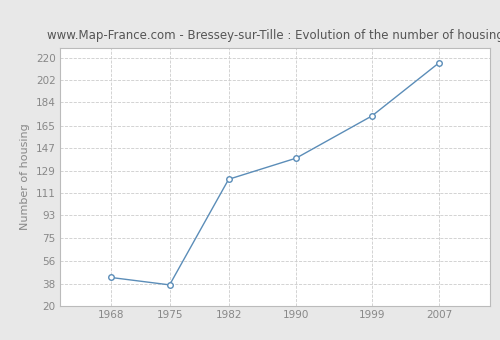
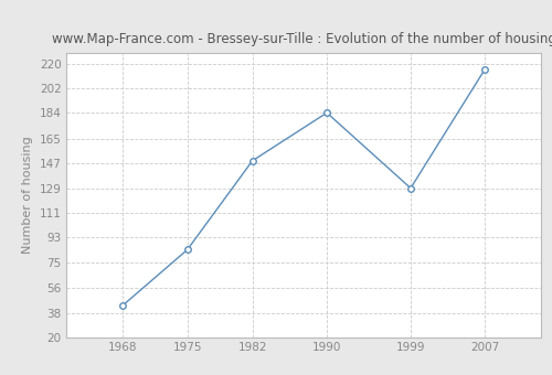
1975: 37 -> 84
1982: 122 -> 149
1990: 139 -> 184
1999: 173 -> 129
